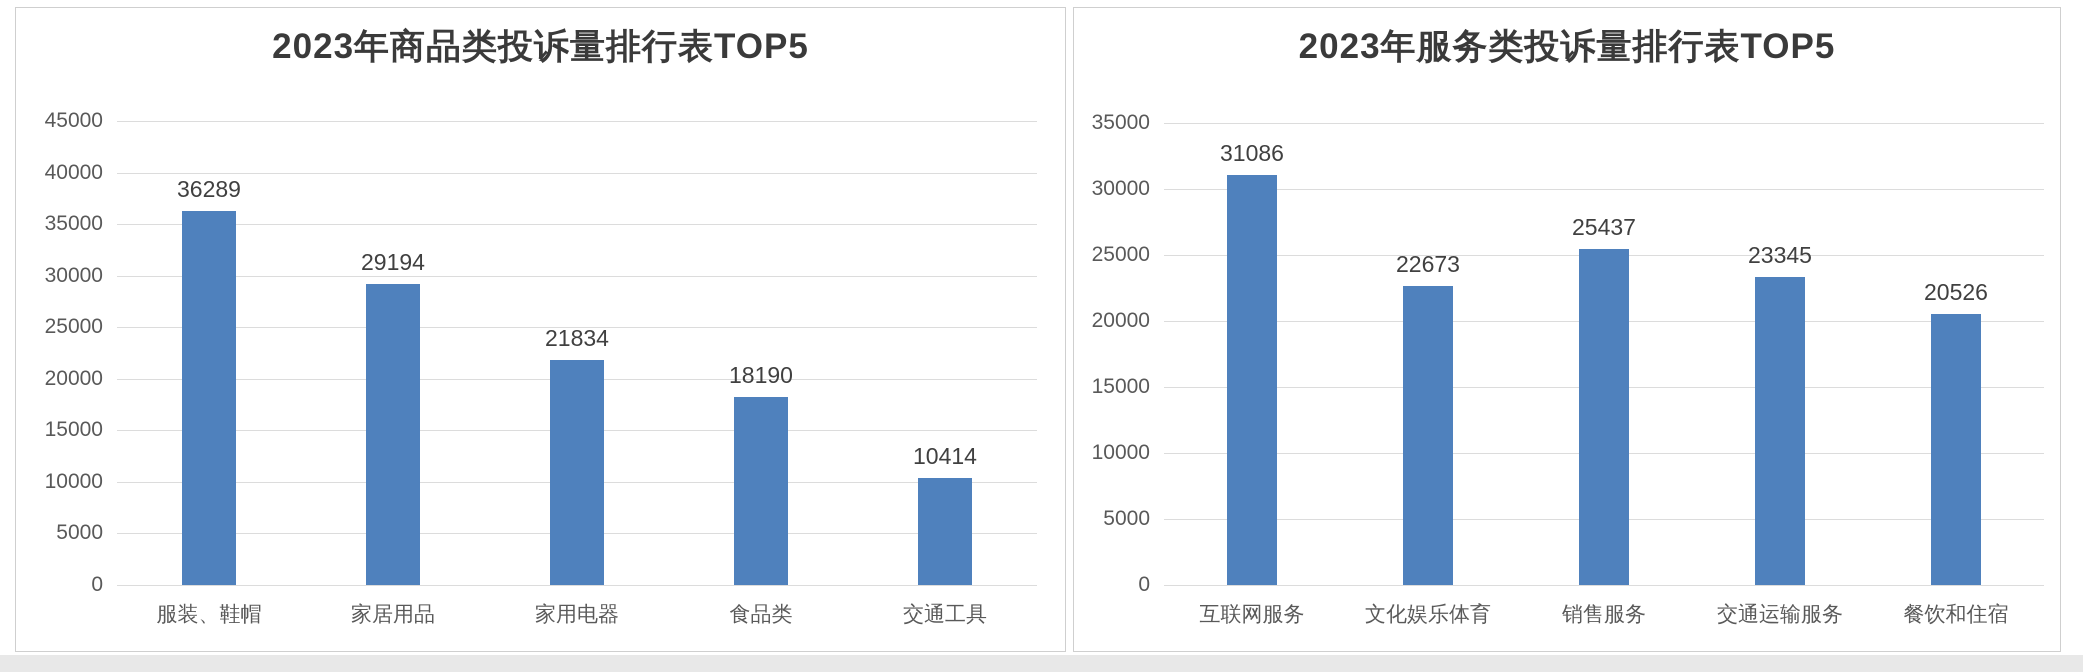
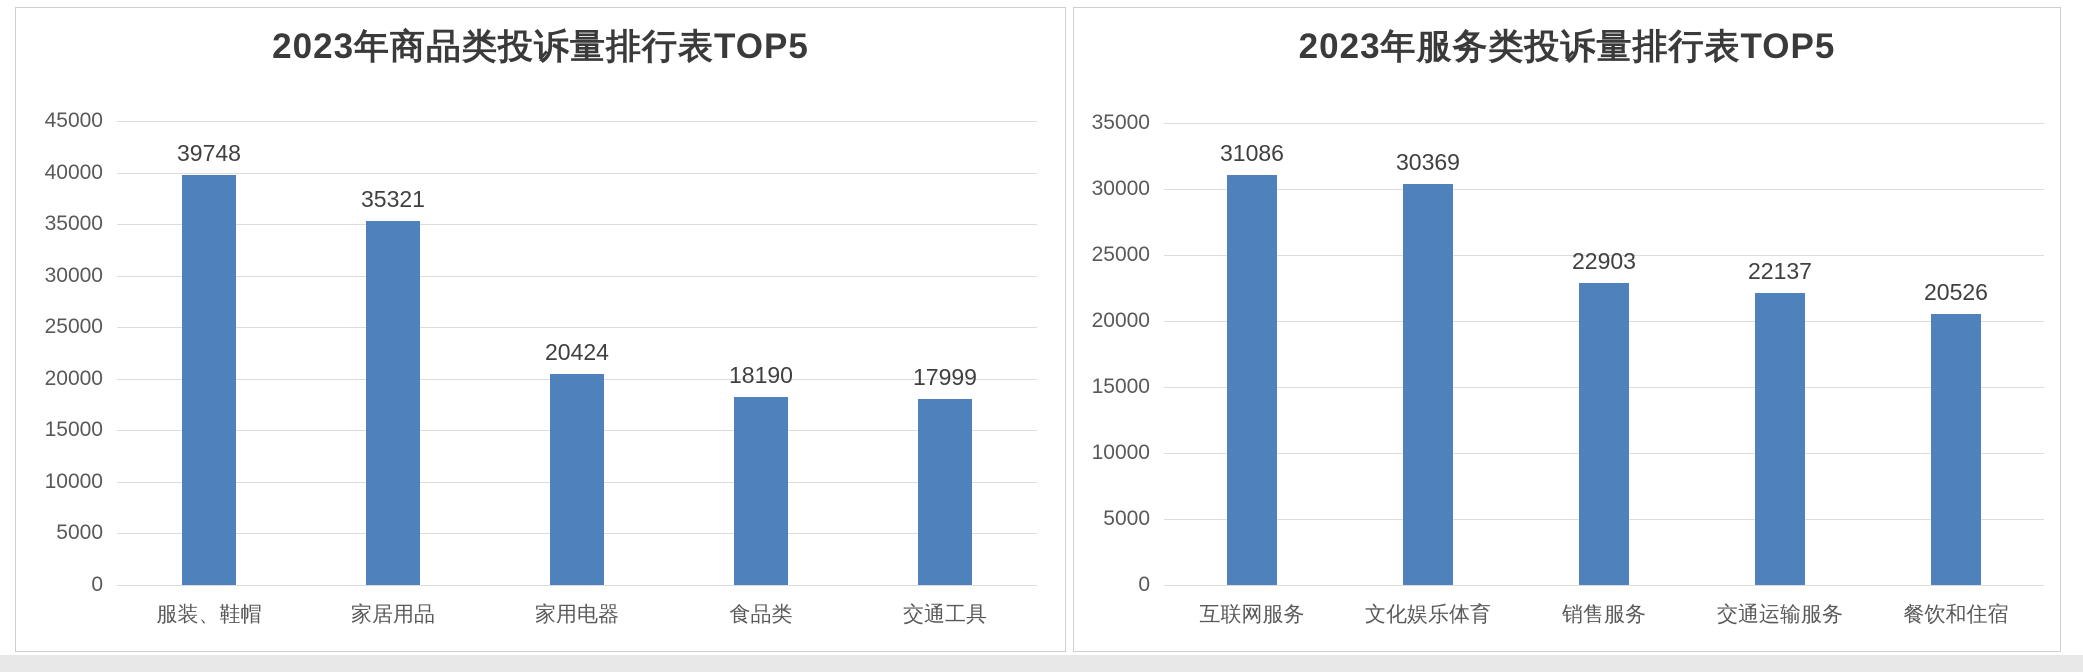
2023年商品类投诉量排行表TOP5/服装、鞋帽: 36289 -> 39748
2023年商品类投诉量排行表TOP5/家居用品: 29194 -> 35321
2023年商品类投诉量排行表TOP5/家用电器: 21834 -> 20424
2023年商品类投诉量排行表TOP5/交通工具: 10414 -> 17999
2023年服务类投诉量排行表TOP5/文化娱乐体育: 22673 -> 30369
2023年服务类投诉量排行表TOP5/销售服务: 25437 -> 22903
2023年服务类投诉量排行表TOP5/交通运输服务: 23345 -> 22137
